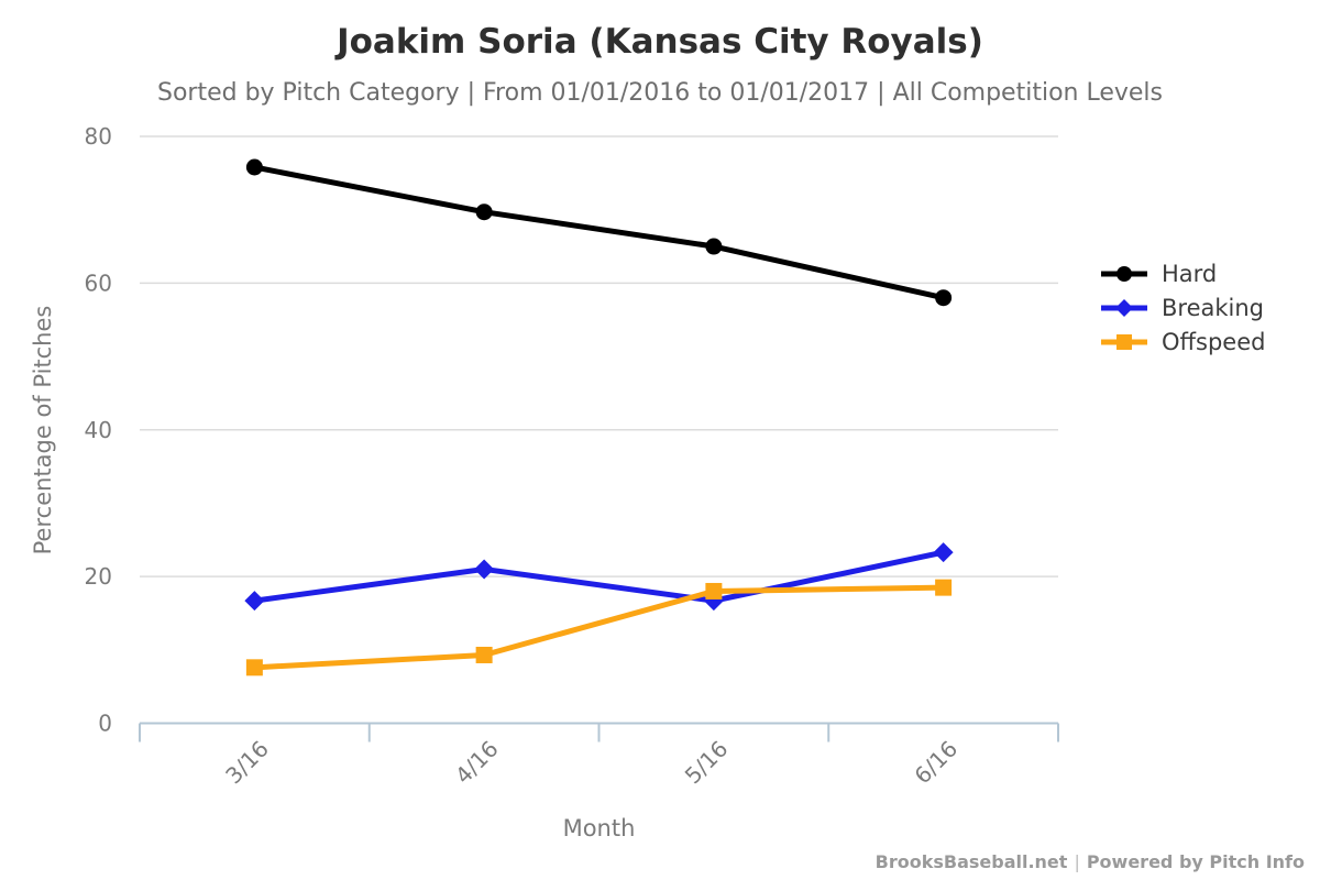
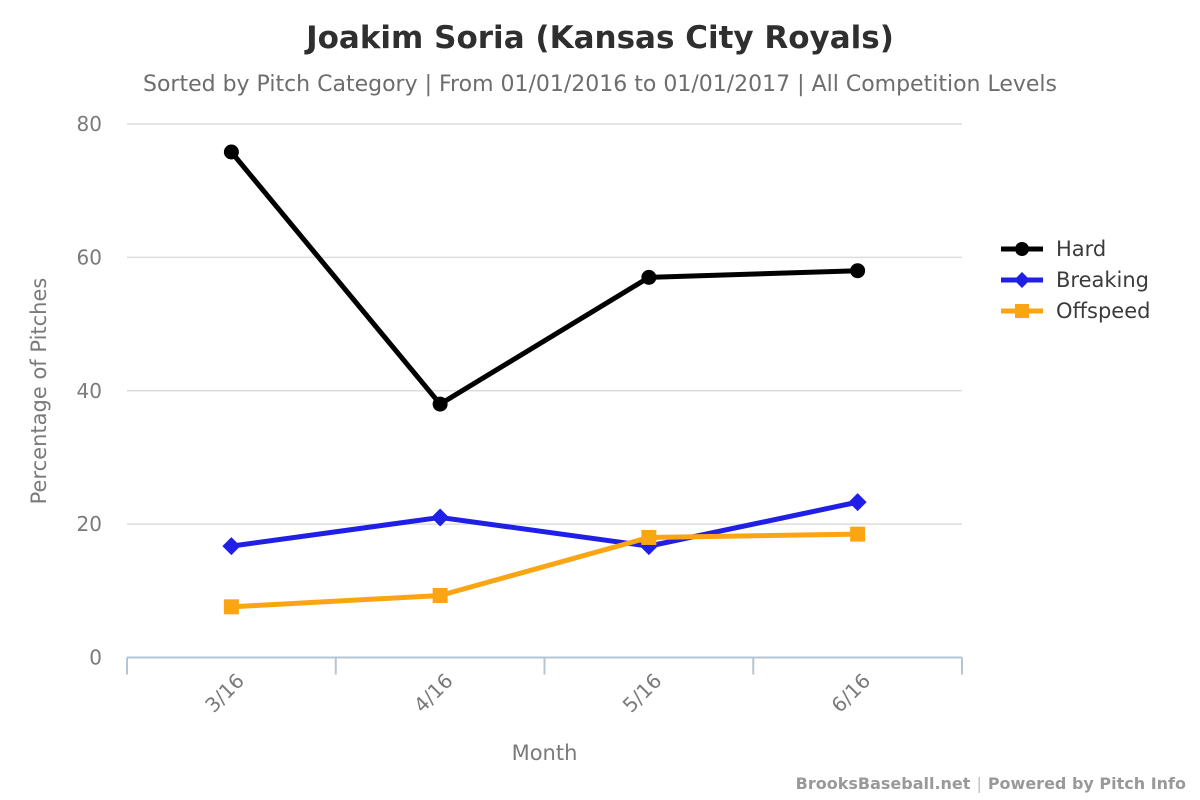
Hard/4/16: 70 -> 38
Hard/5/16: 65 -> 57
